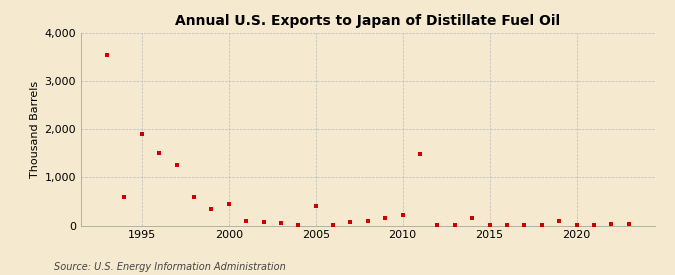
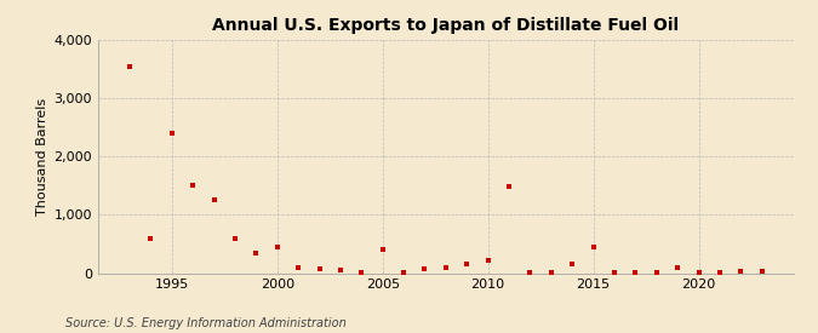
1995: 1,900 -> 2,400
2015: 20 -> 450
